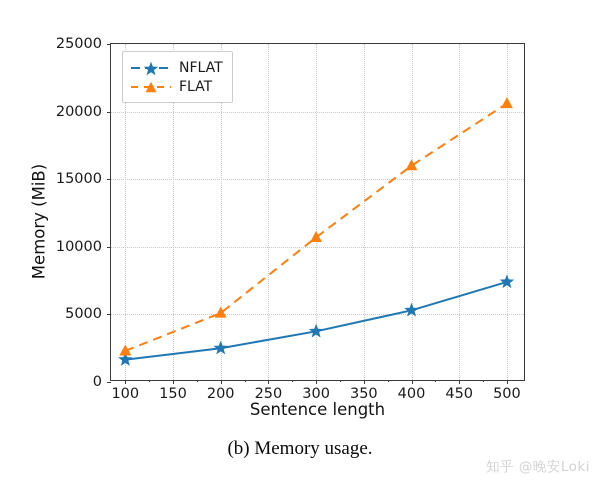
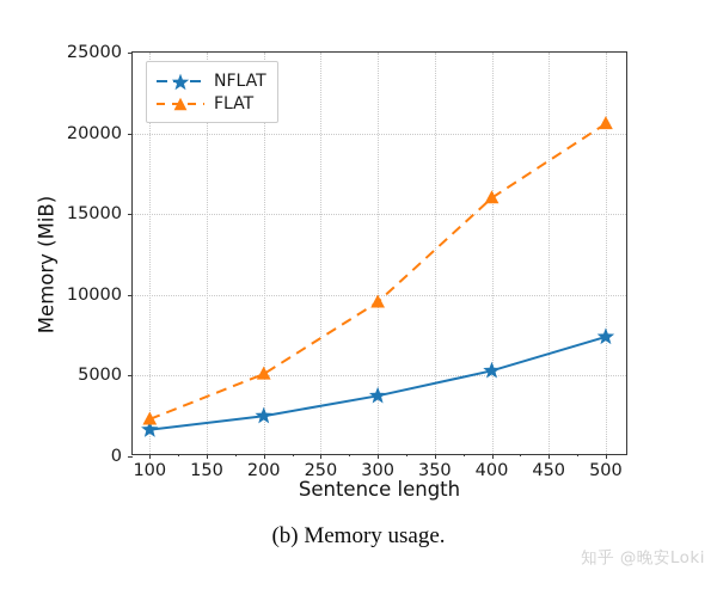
FLAT/300: 10700 -> 9600
